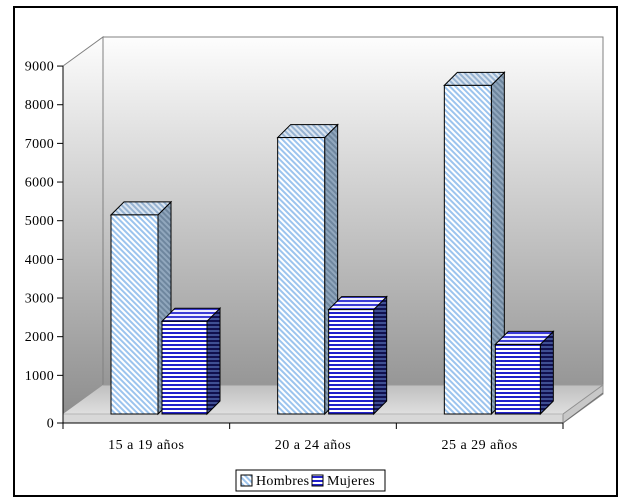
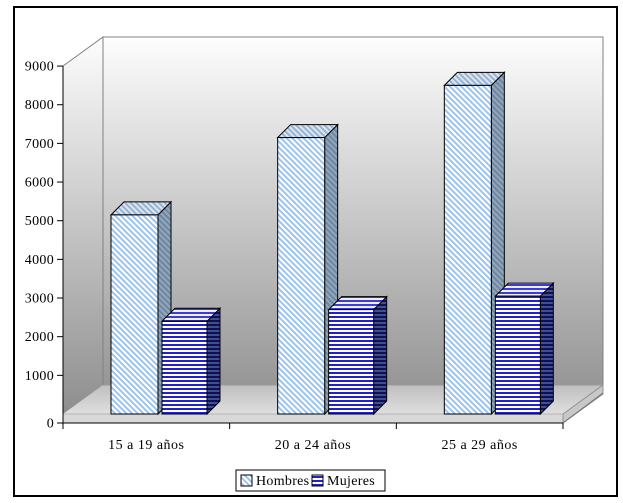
Mujeres/25 a 29 años: 1800 -> 3000
